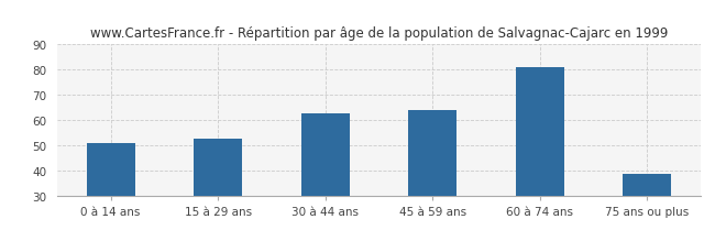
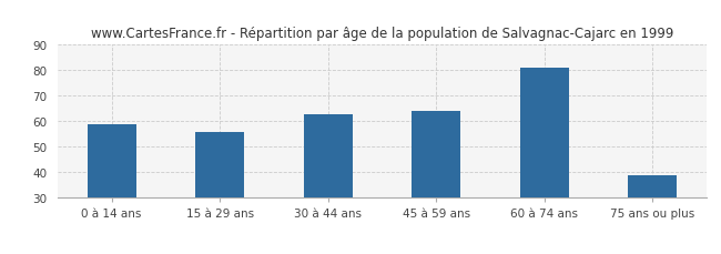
0 à 14 ans: 51 -> 59
15 à 29 ans: 53 -> 56
